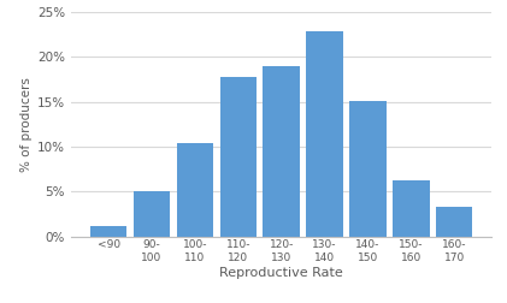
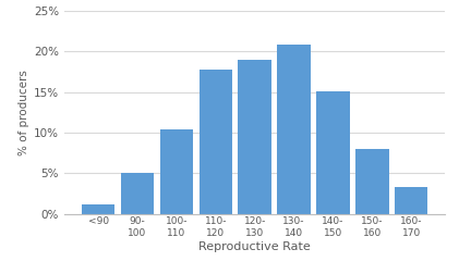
130- 140: 22.8% -> 20.8%
150- 160: 6.3% -> 8.0%
